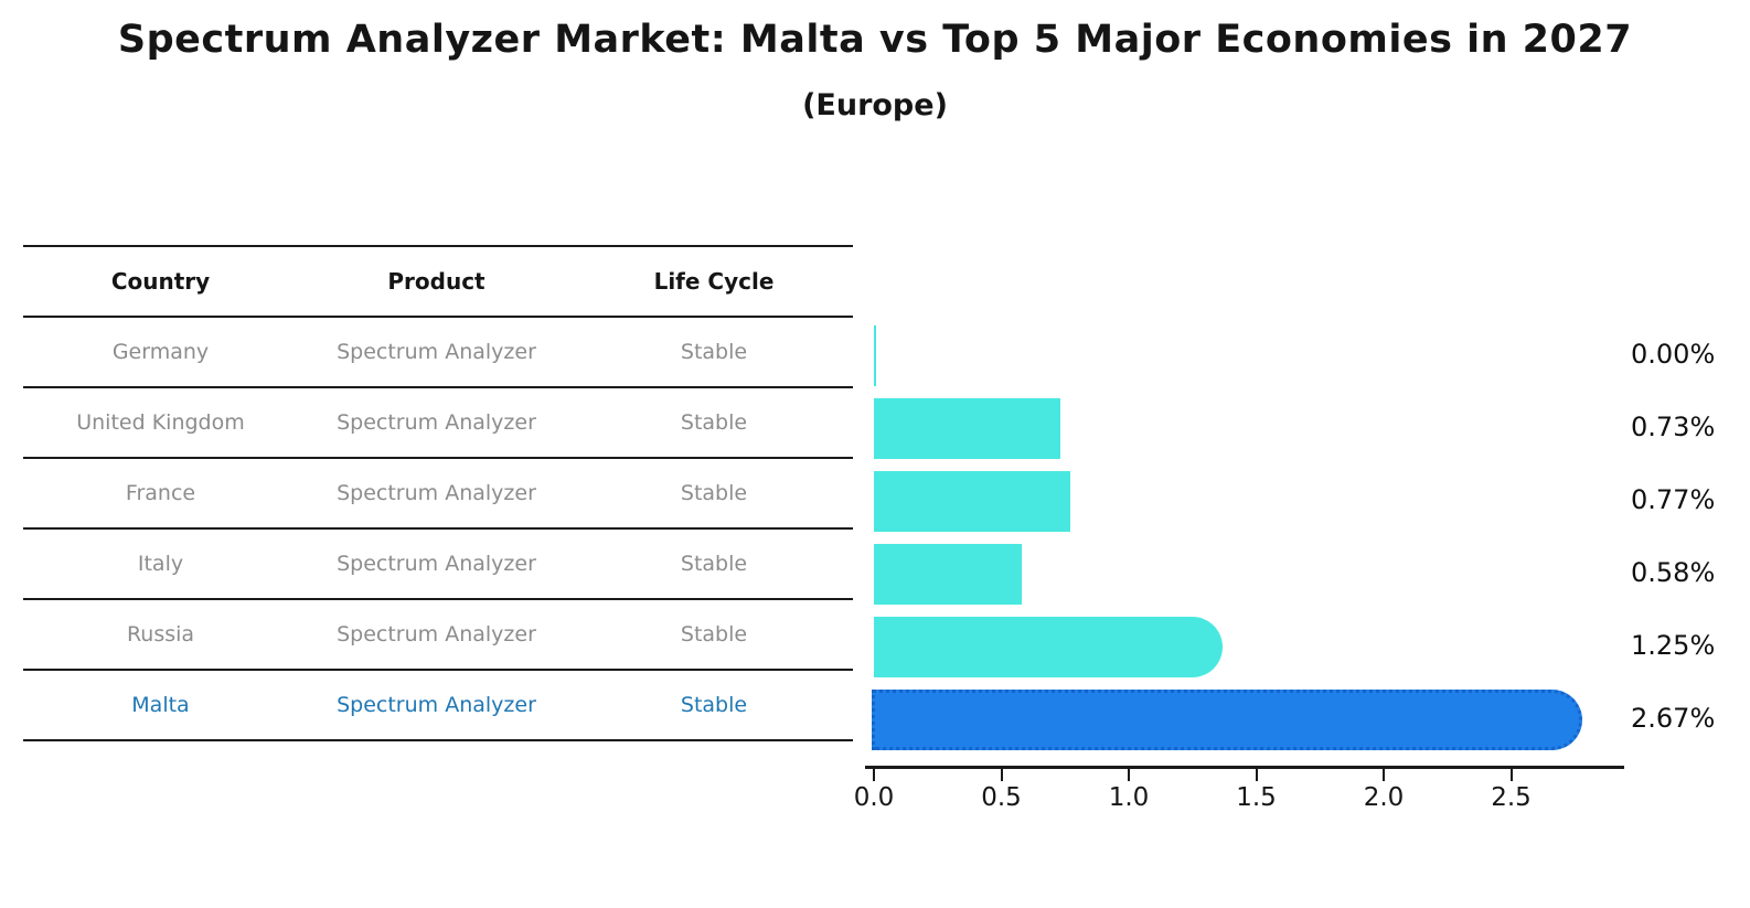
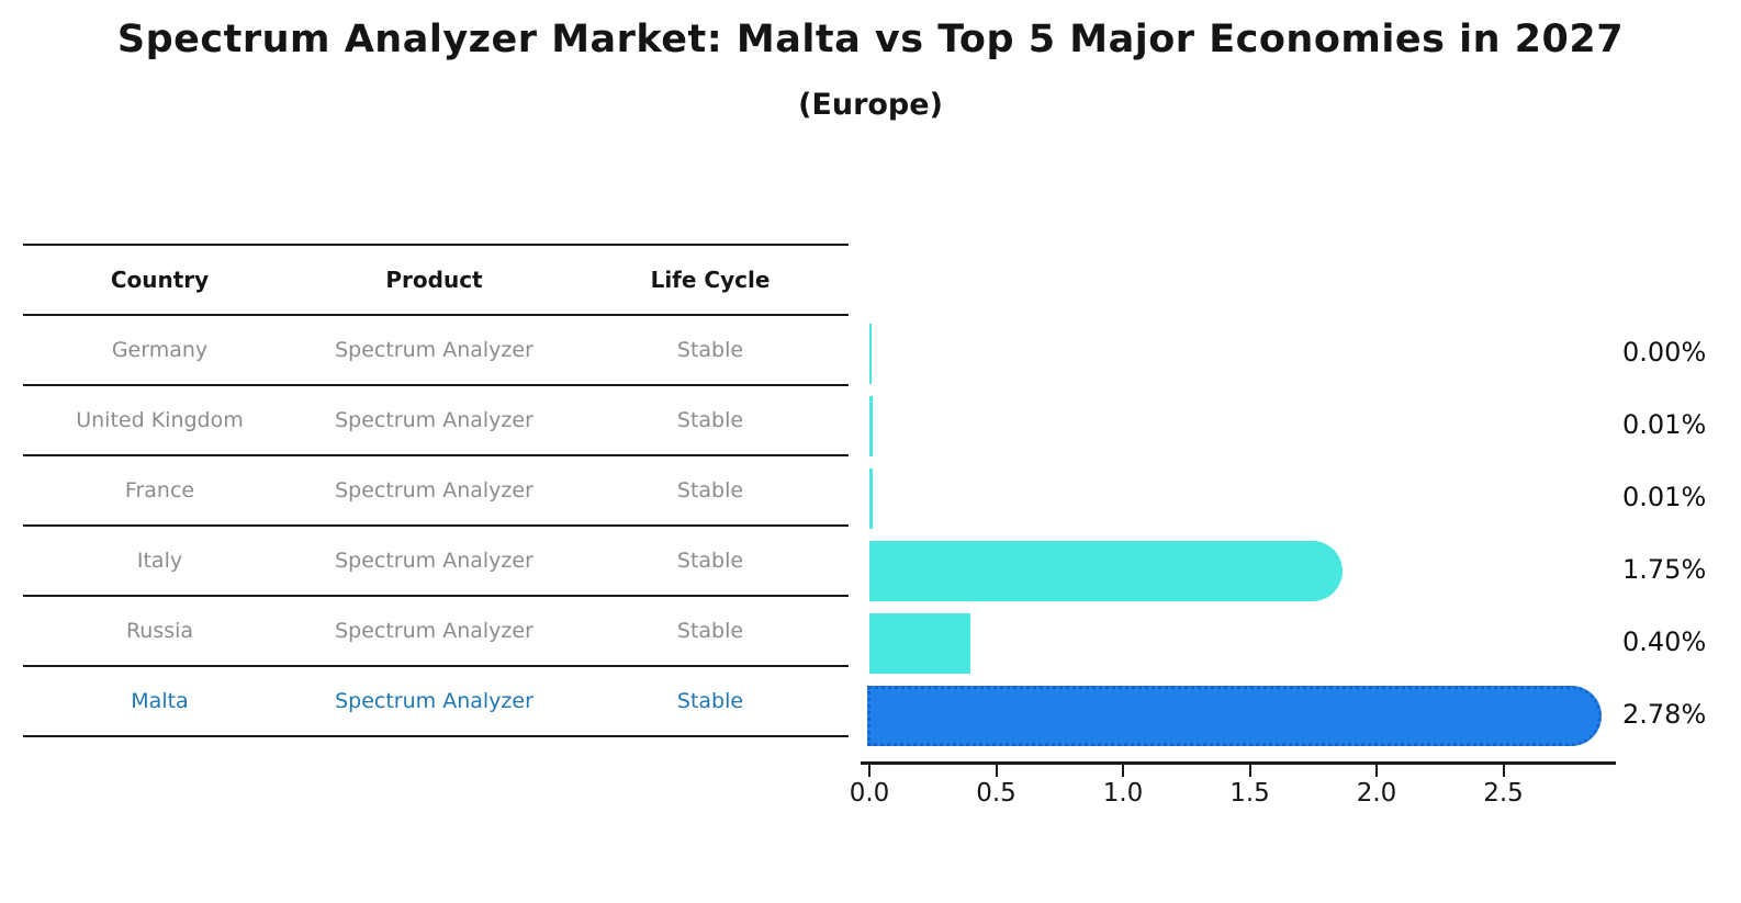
United Kingdom: 0.73% -> 0.01%
France: 0.77% -> 0.01%
Italy: 0.58% -> 1.75%
Russia: 1.25% -> 0.40%
Malta: 2.67% -> 2.78%
